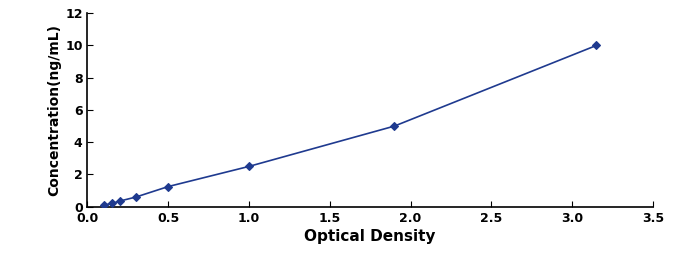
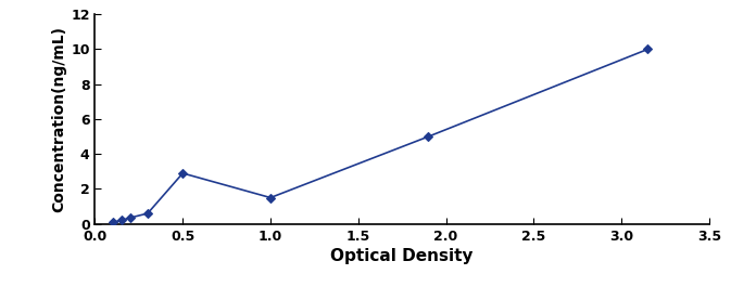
0.5: 1.2 -> 2.9
1.0: 2.5 -> 1.5
